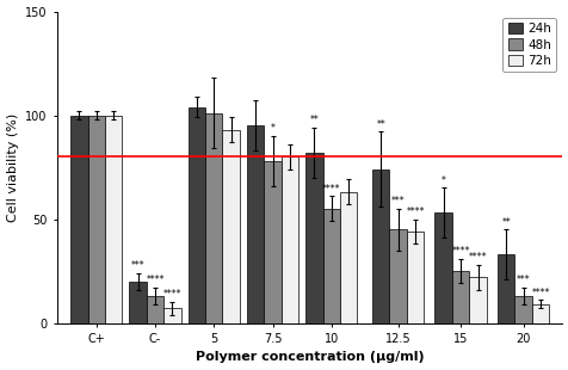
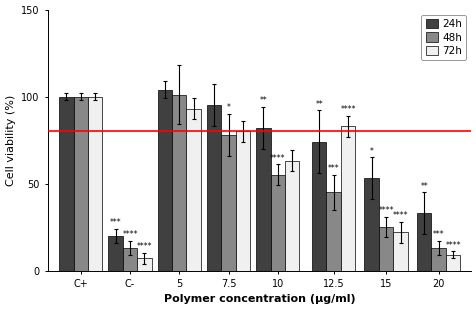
72h/12.5: 44 -> 83
